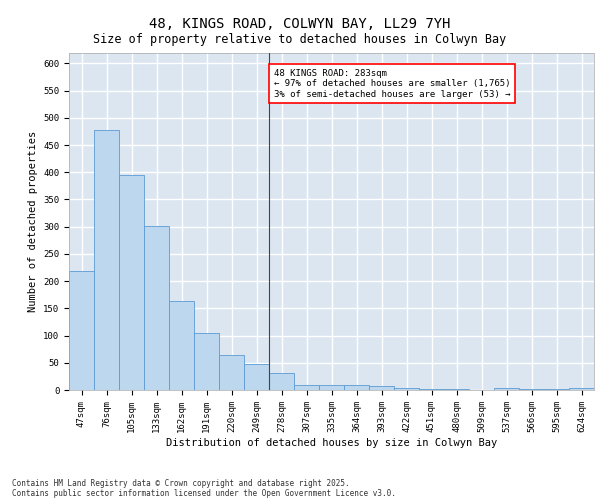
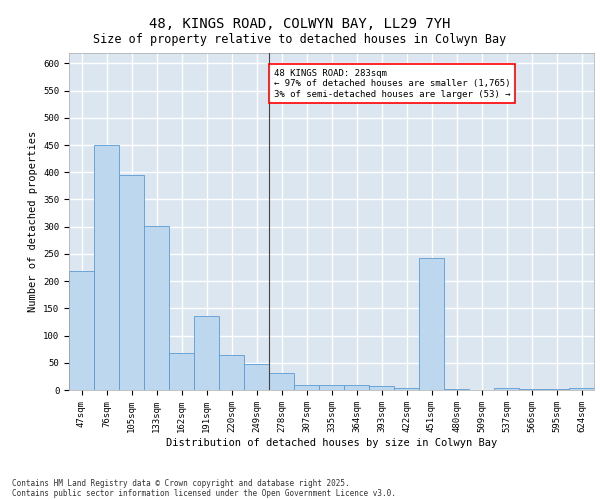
76sqm: 478 -> 450
162sqm: 163 -> 68
191sqm: 105 -> 136
451sqm: 2 -> 242
